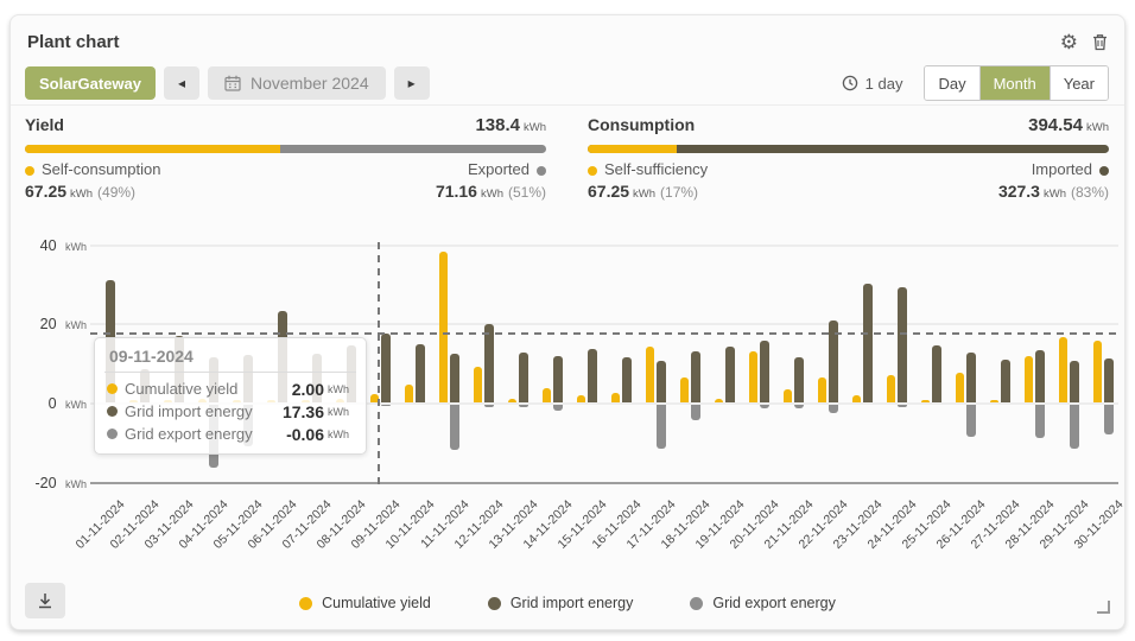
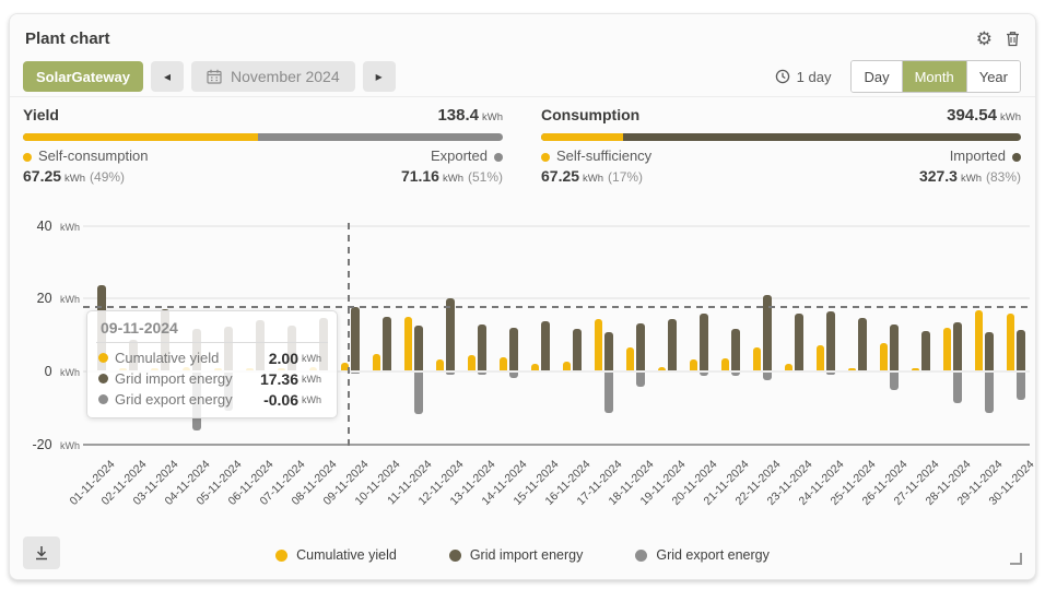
Grid import energy/01-11-2024: 31 -> 24
Grid import energy/06-11-2024: 23 -> 14
Cumulative yield/11-11-2024: 38 -> 15
Cumulative yield/12-11-2024: 9 -> 3
Cumulative yield/13-11-2024: 1 -> 4
Cumulative yield/20-11-2024: 13 -> 3
Grid import energy/23-11-2024: 30 -> 16
Grid import energy/24-11-2024: 29 -> 16
Grid export energy/26-11-2024: -8 -> -5
